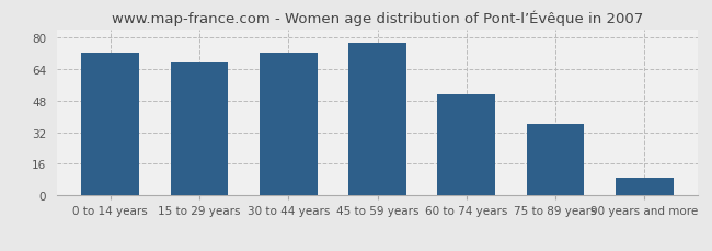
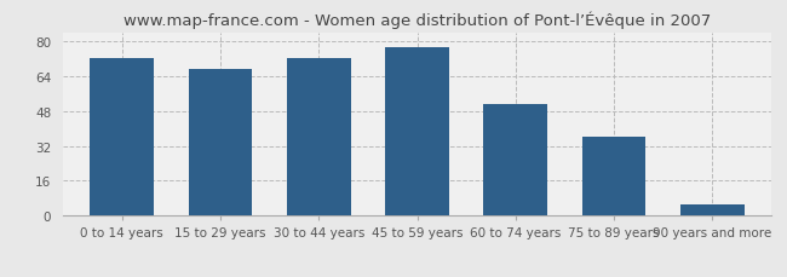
90 years and more: 9 -> 5
